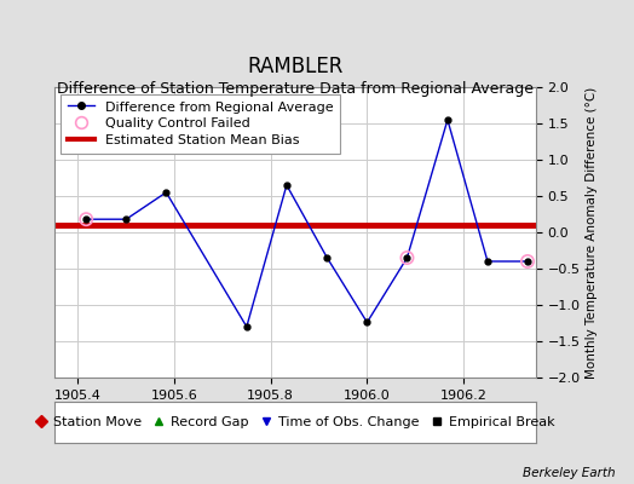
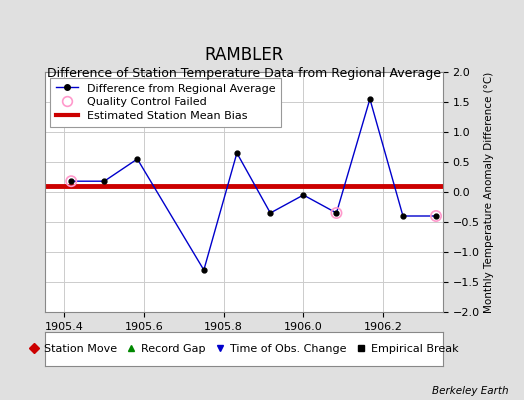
Difference from Regional Average/1906.0: -1.24 -> -0.05
